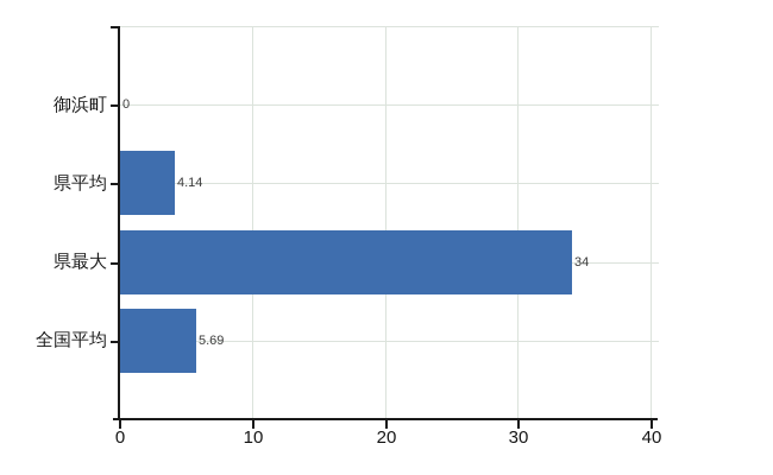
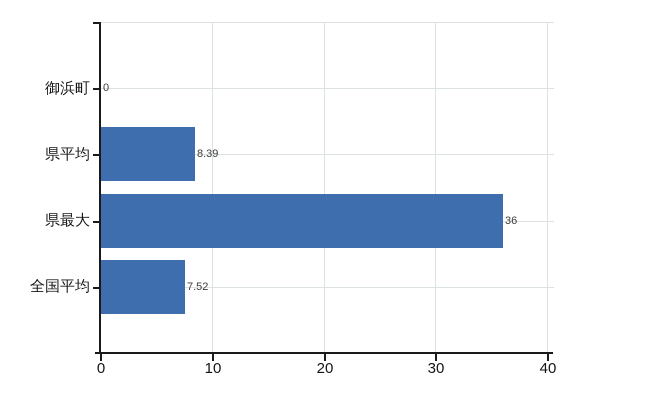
県平均: 4.14 -> 8.39
県最大: 34 -> 36
全国平均: 5.69 -> 7.52
